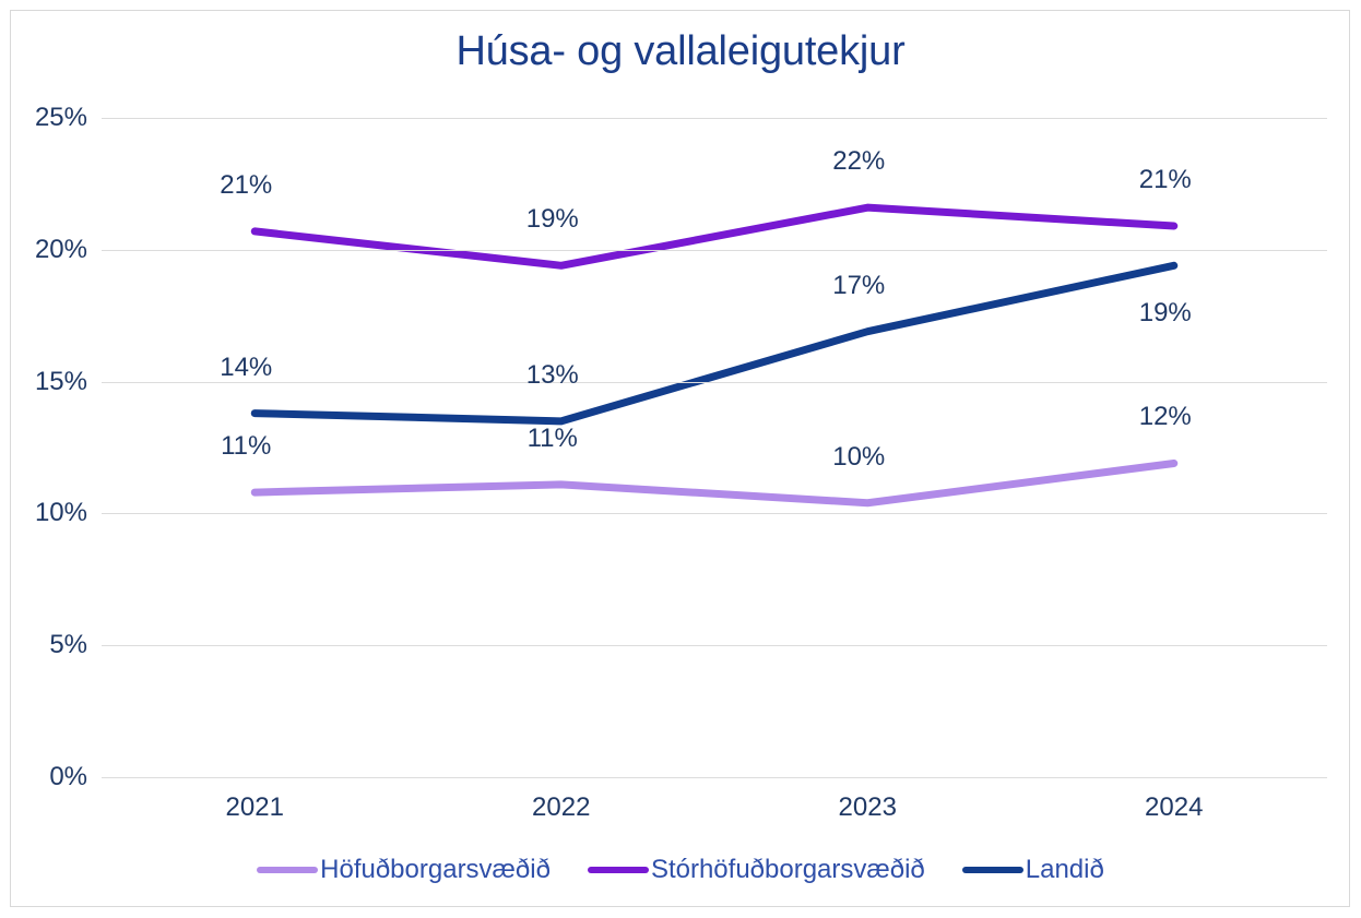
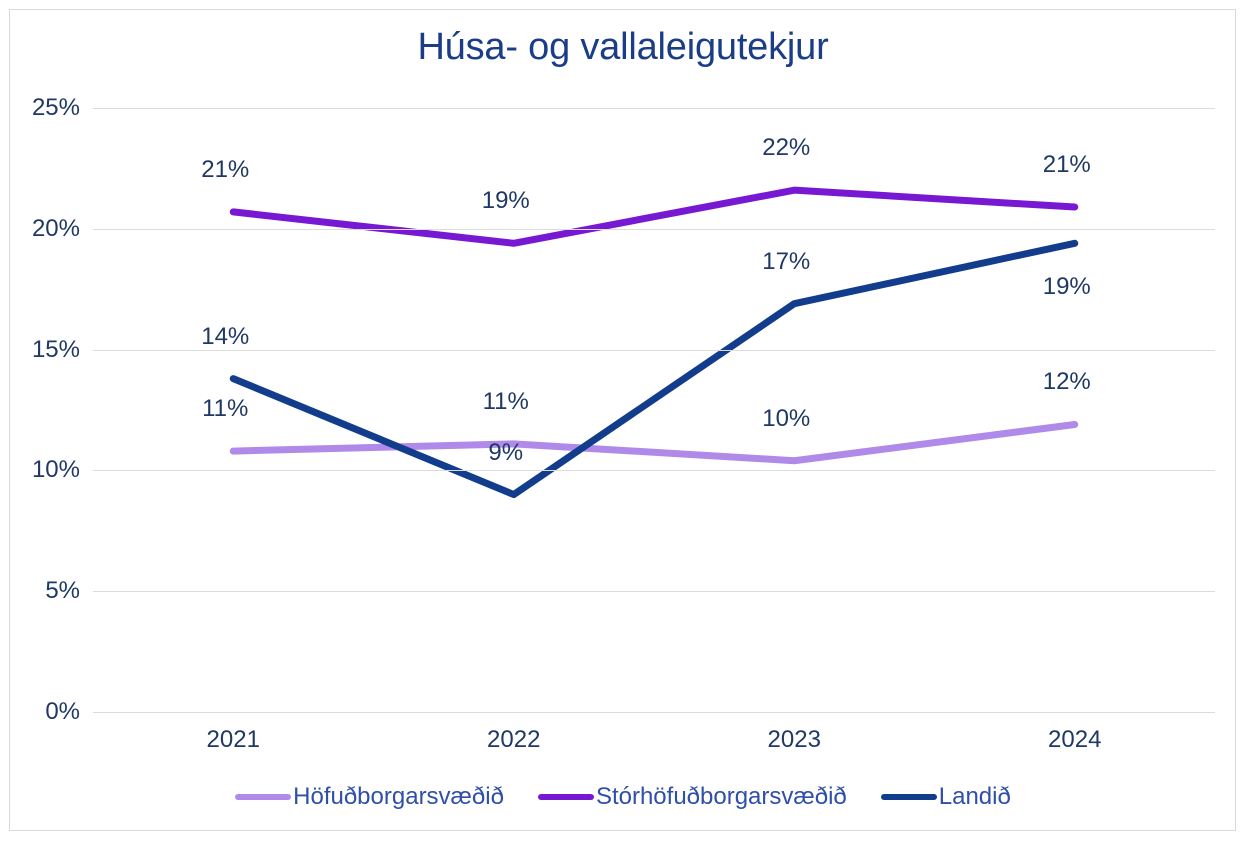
Landið/2022: 13% -> 9%
